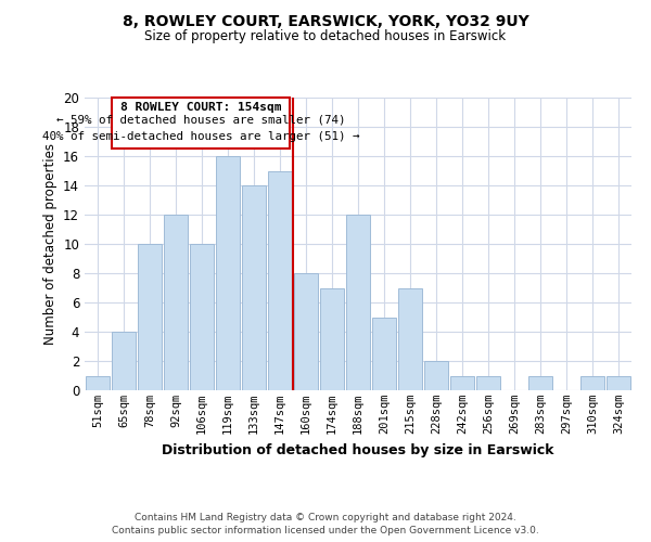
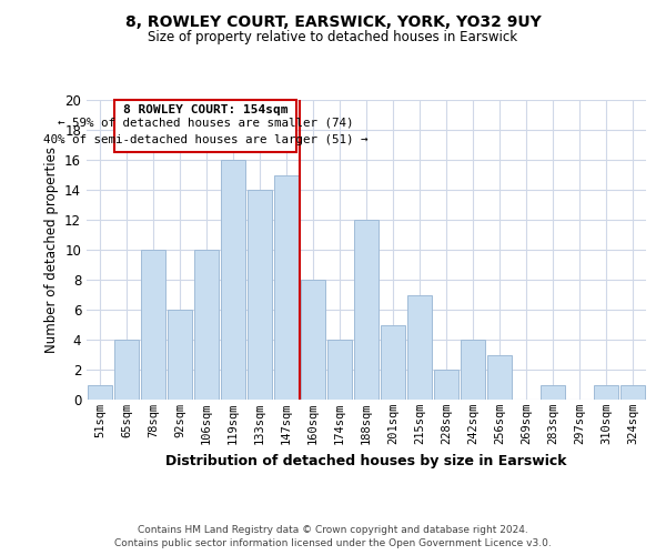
92sqm: 12 -> 6
174sqm: 7 -> 4
242sqm: 1 -> 4
256sqm: 1 -> 3
